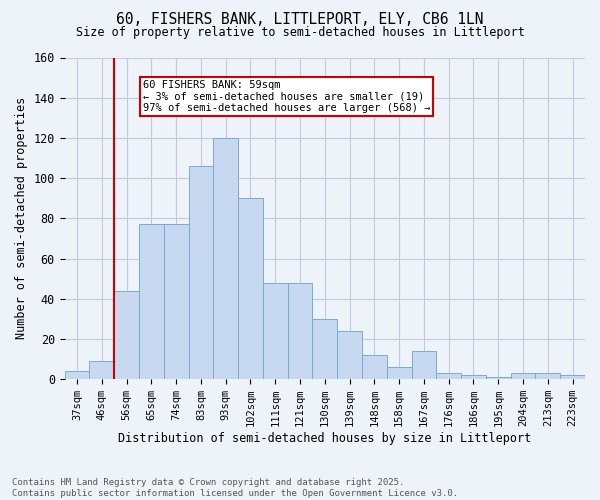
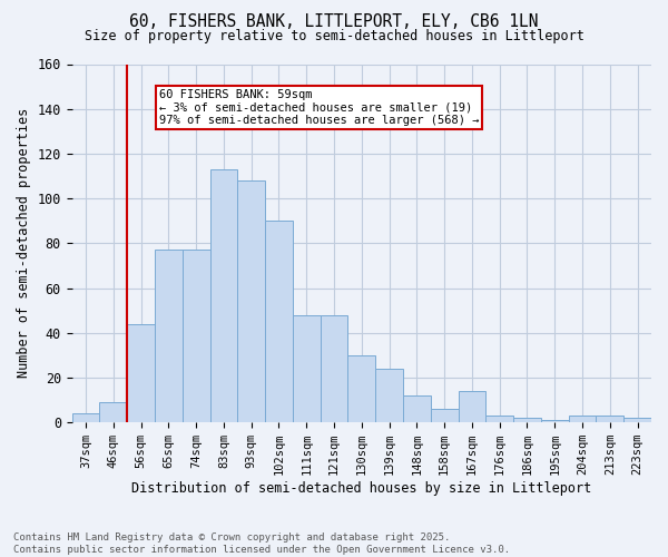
83sqm: 106 -> 113
93sqm: 120 -> 108
